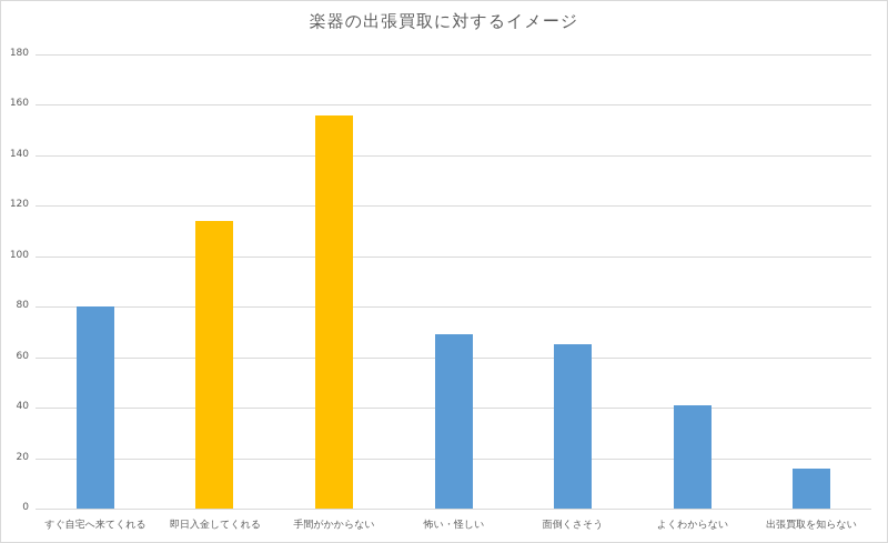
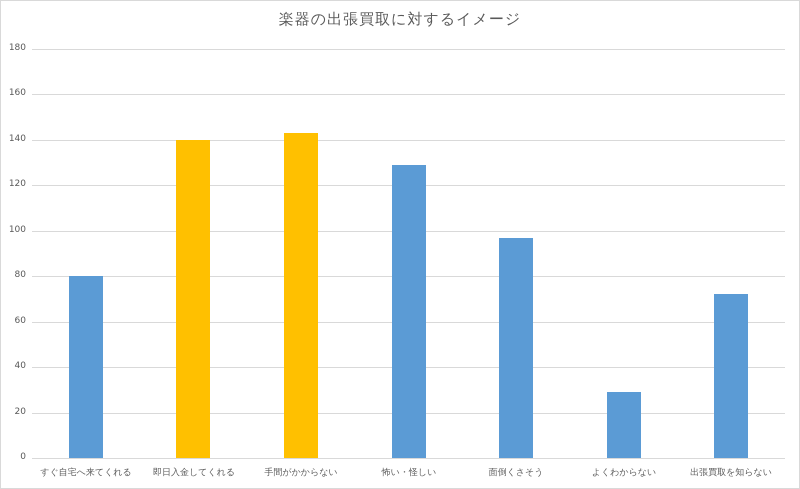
即日入金してくれる: 114 -> 140
手間がかからない: 156 -> 143
怖い・怪しい: 69 -> 129
面倒くさそう: 65 -> 97
よくわからない: 41 -> 29
出張買取を知らない: 16 -> 72
